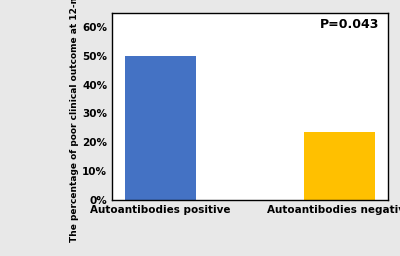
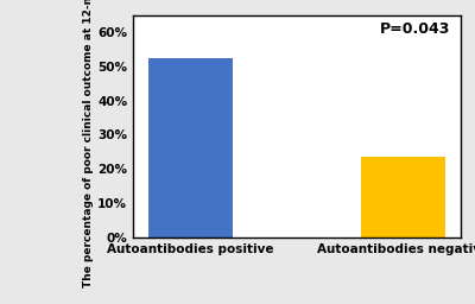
Autoantibodies positive: 50.0% -> 52.5%
